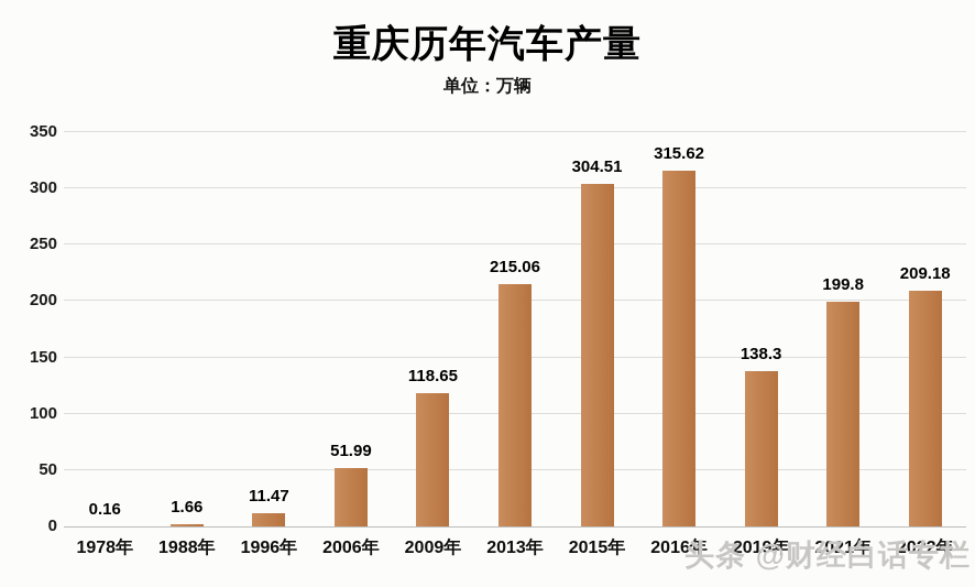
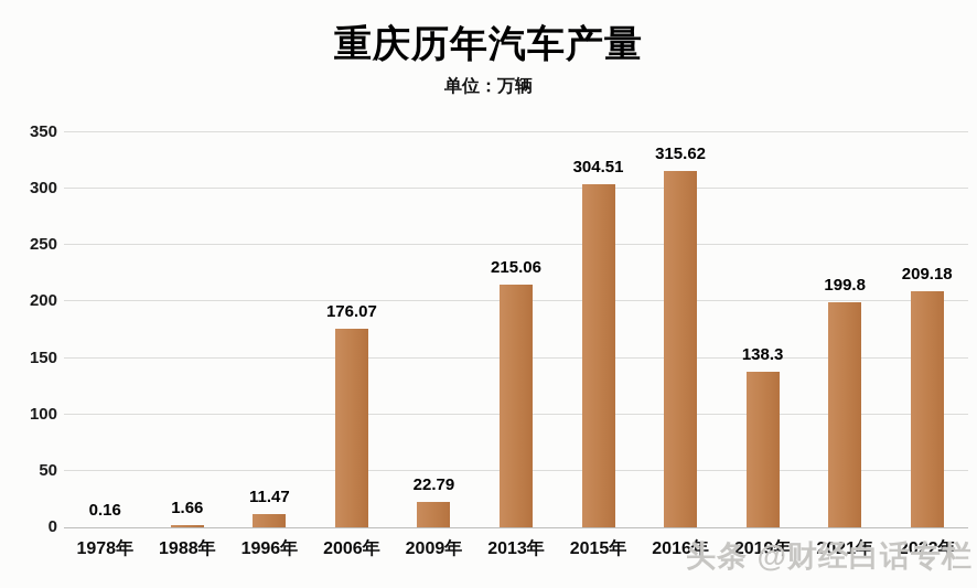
2006年: 51.99 -> 176.07
2009年: 118.65 -> 22.79
